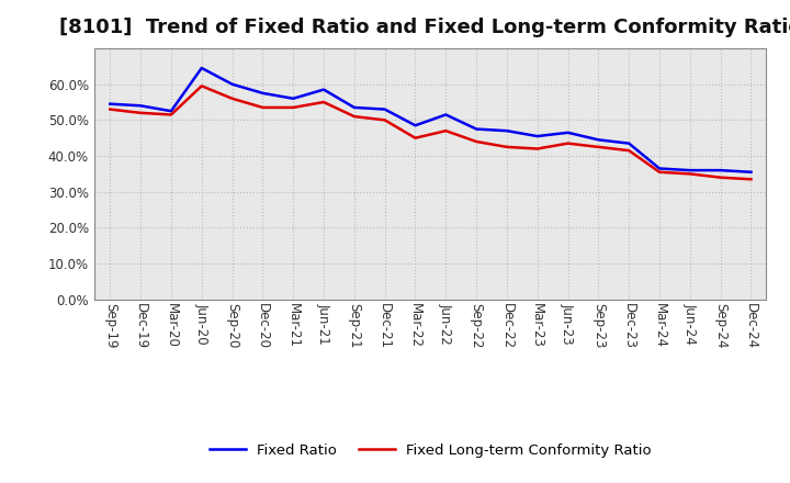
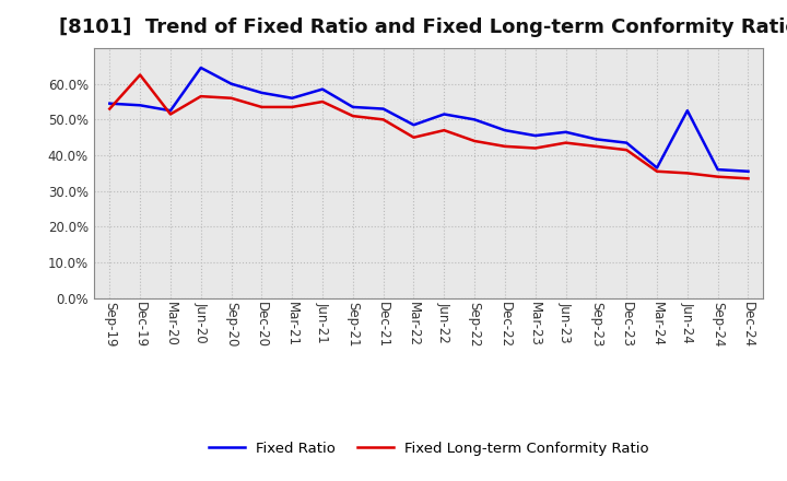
Fixed Long-term Conformity Ratio/Dec-19: 52.0% -> 62.5%
Fixed Long-term Conformity Ratio/Jun-20: 59.5% -> 56.5%
Fixed Ratio/Sep-22: 47.5% -> 50.0%
Fixed Ratio/Jun-24: 36.0% -> 52.5%
